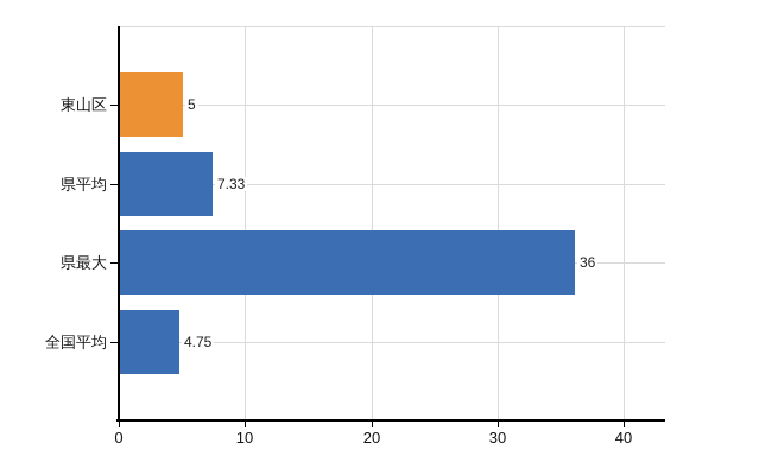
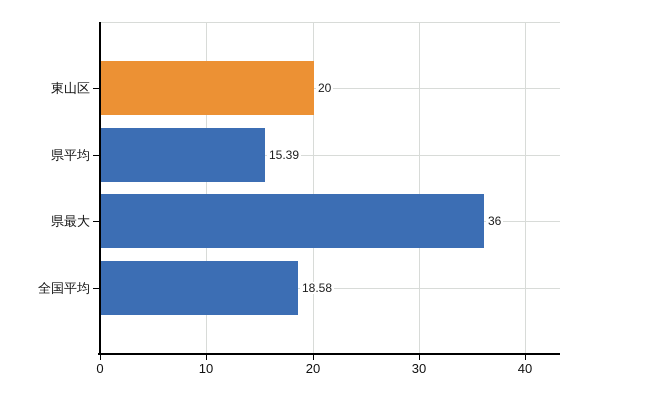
東山区: 5 -> 20
県平均: 7.33 -> 15.39
全国平均: 4.75 -> 18.58
